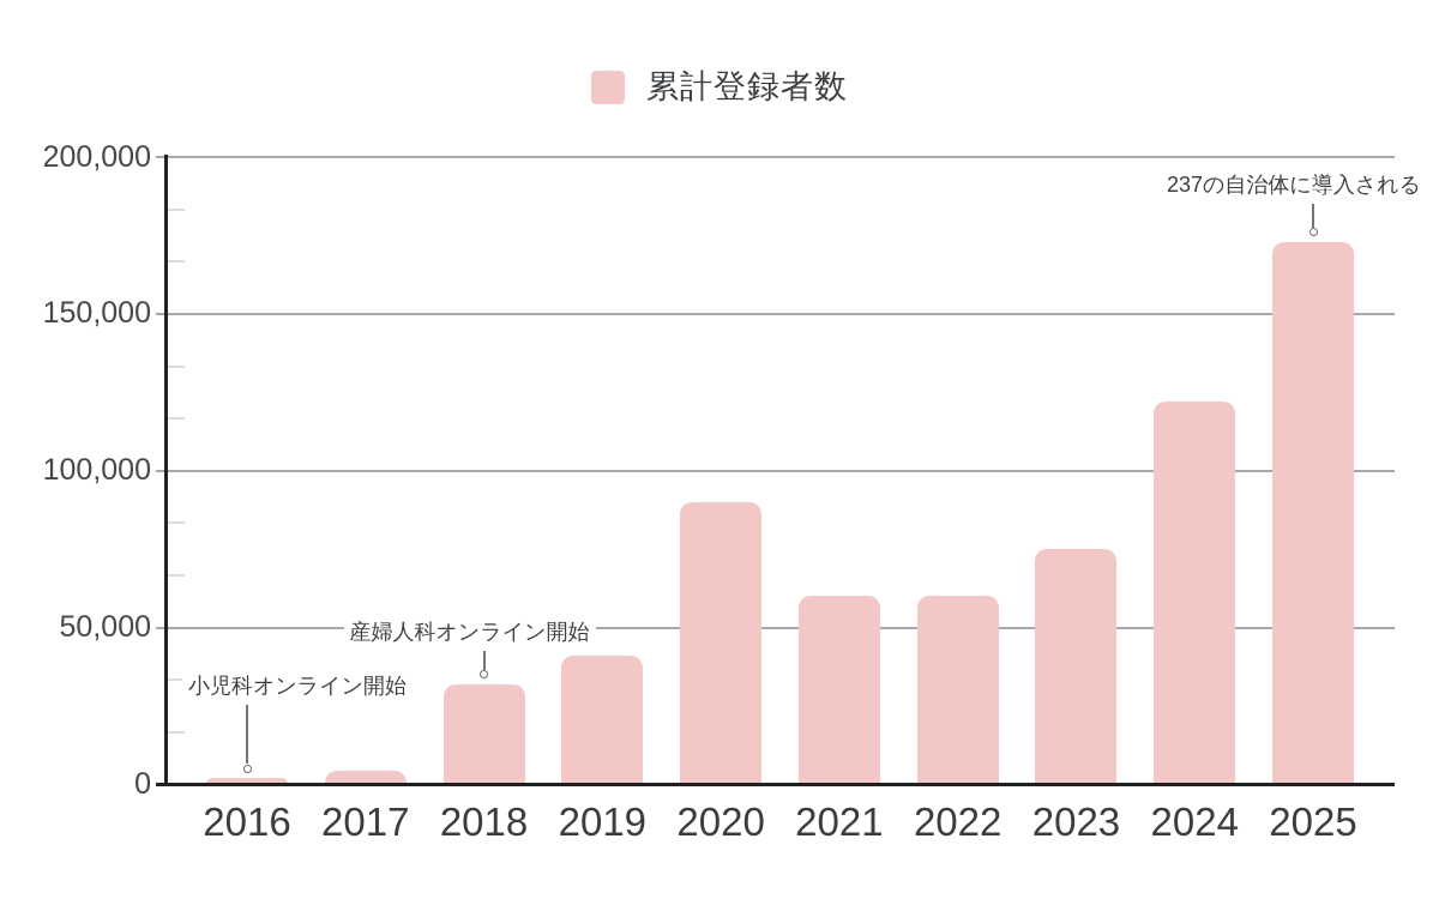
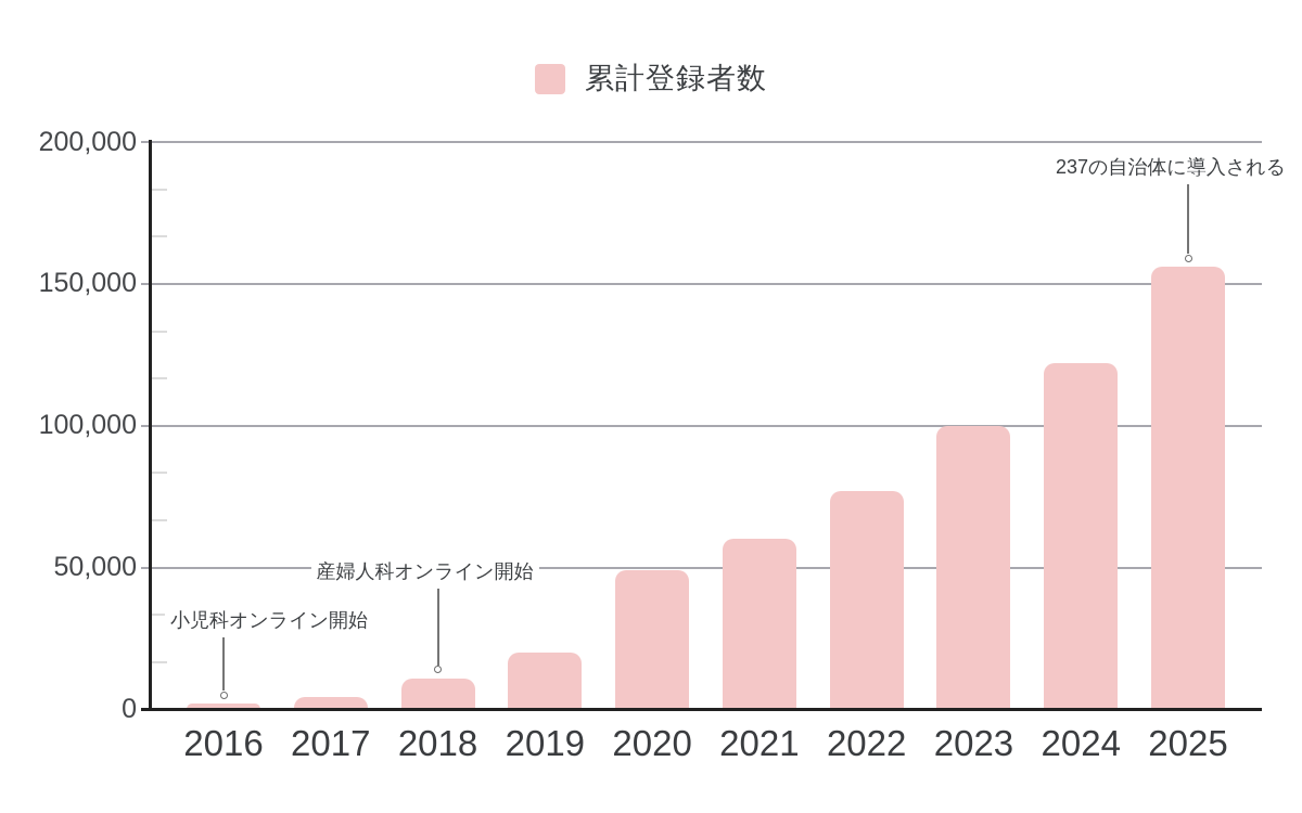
2018: 32000 -> 11000
2019: 41000 -> 20000
2020: 90000 -> 49000
2022: 60000 -> 77000
2023: 75000 -> 100000
2025: 173000 -> 156000
